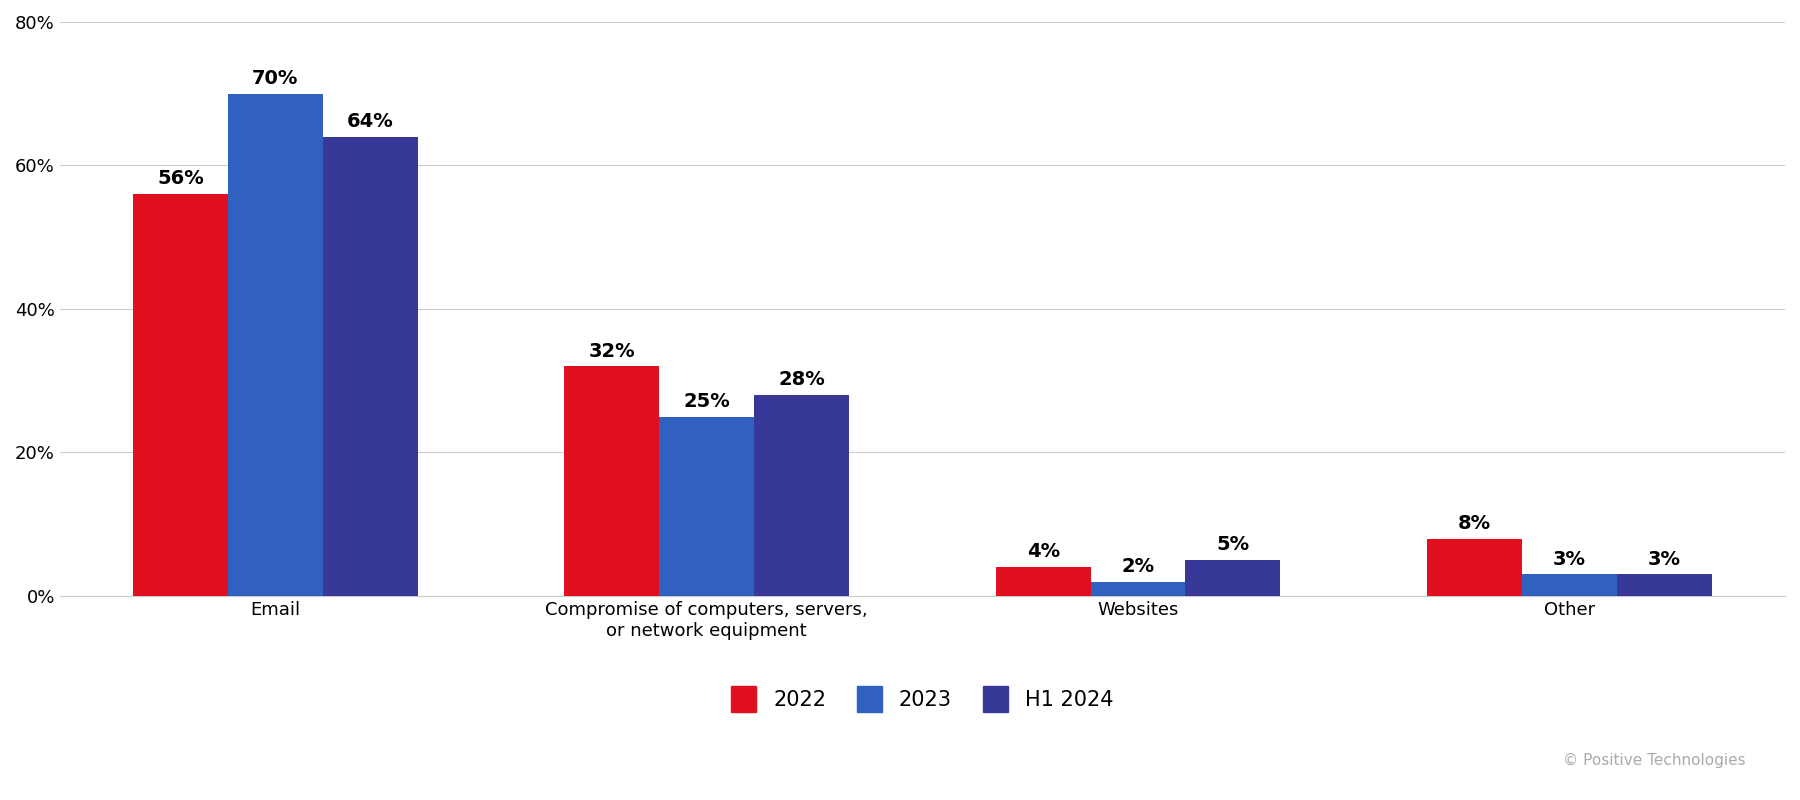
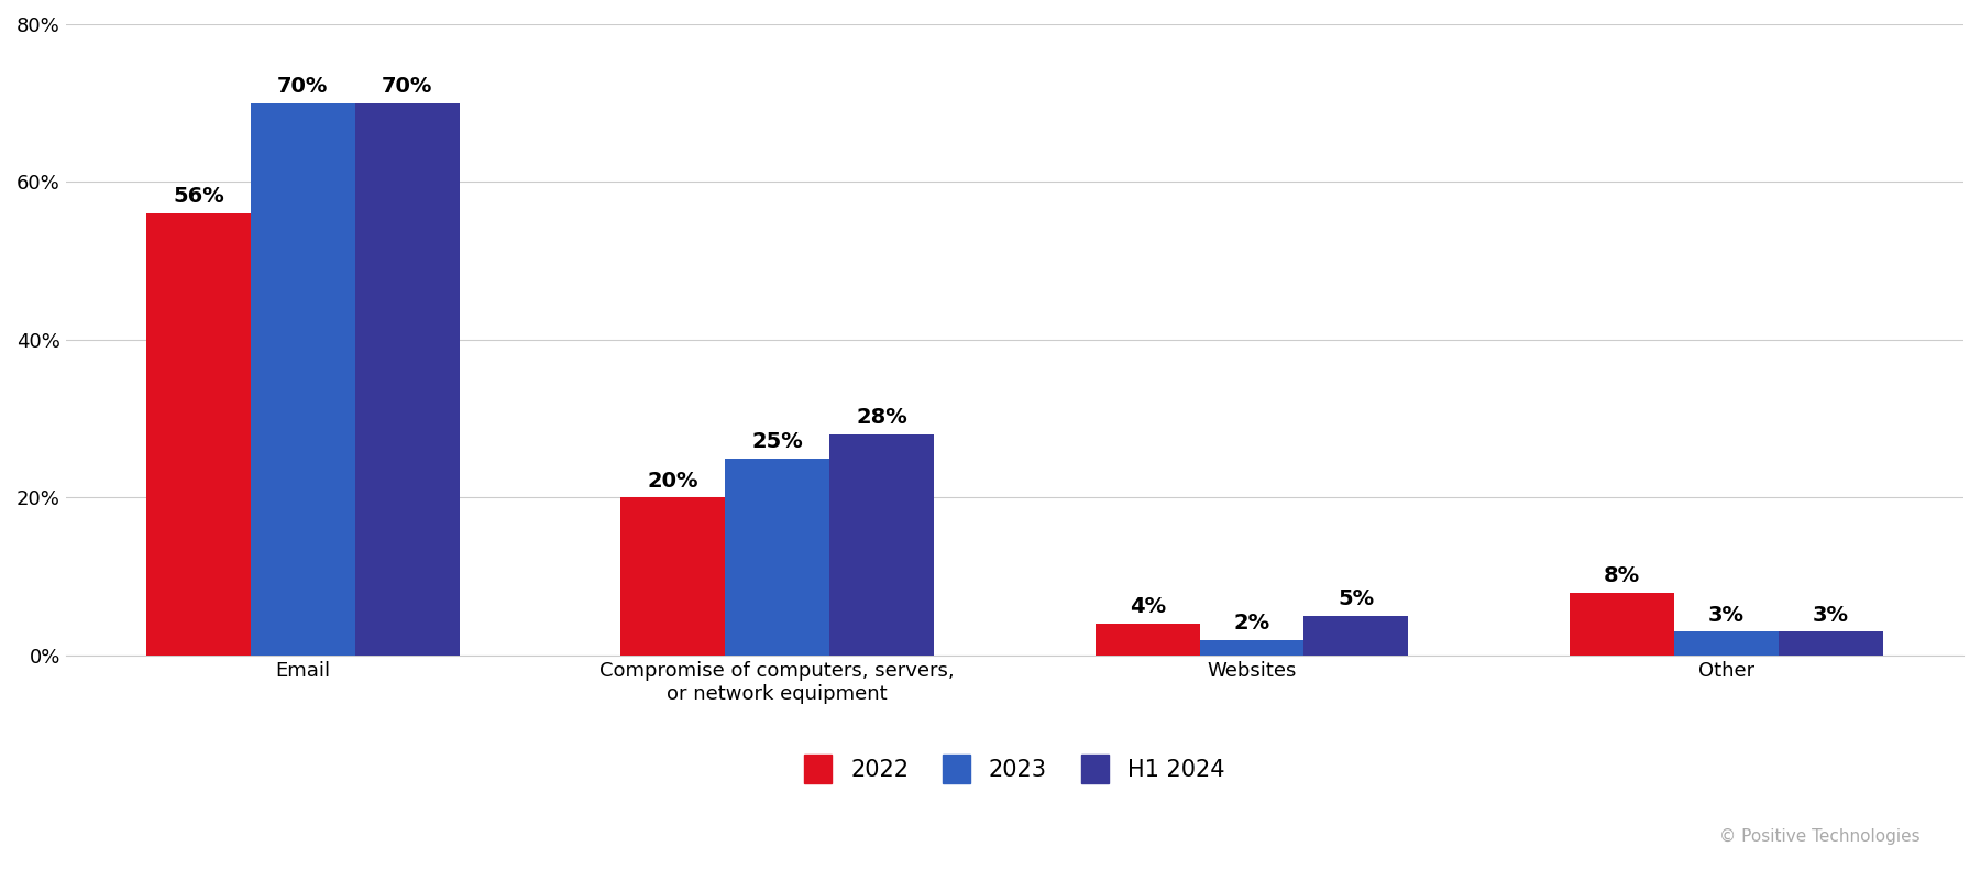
H1 2024/Email: 64% -> 70%
2022/Compromise of computers, servers, or network equipment: 32% -> 20%
